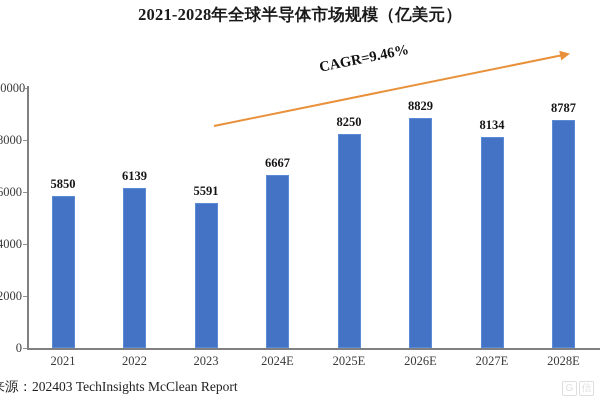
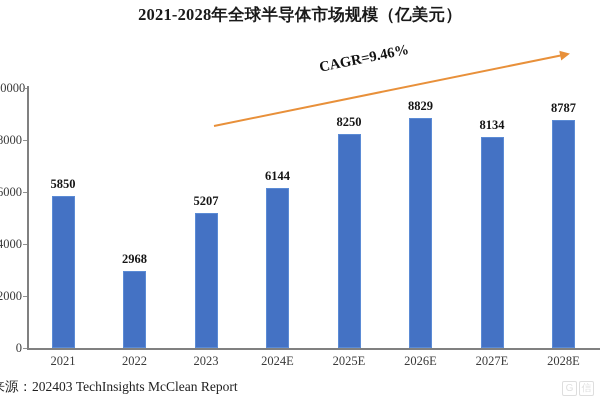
2022: 6139 -> 2968
2023: 5591 -> 5207
2024E: 6667 -> 6144
